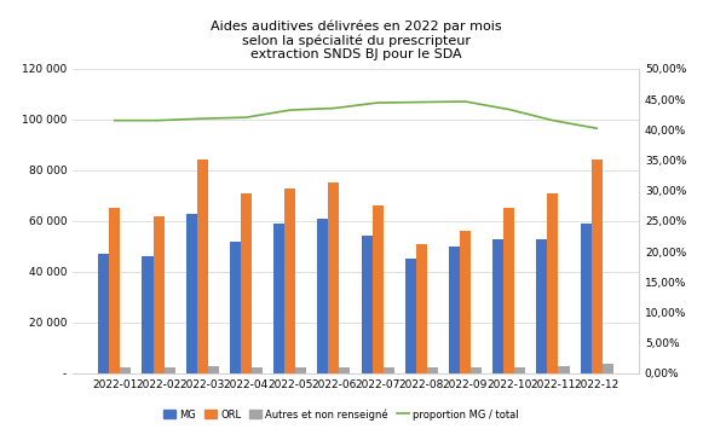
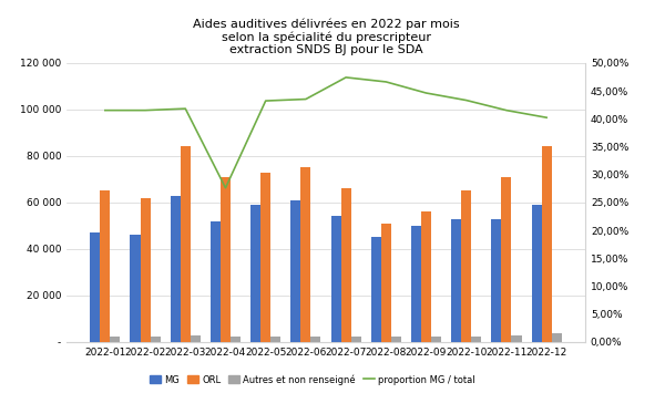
proportion MG / total/2022-04: 42,0% -> 27,6%
proportion MG / total/2022-07: 44,4% -> 47,4%
proportion MG / total/2022-08: 44,5% -> 46,6%
